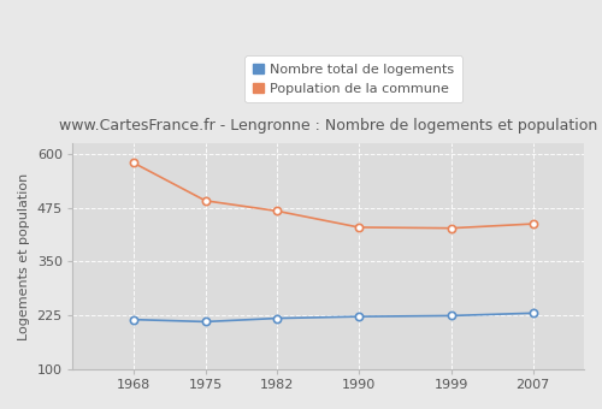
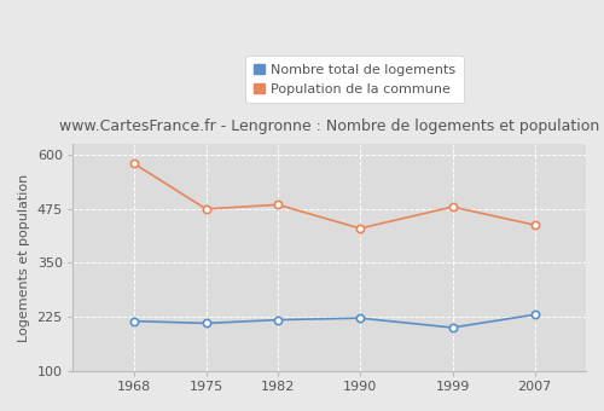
Population de la commune/1975: 492 -> 475
Population de la commune/1982: 468 -> 485
Nombre total de logements/1999: 224 -> 200
Population de la commune/1999: 428 -> 480
